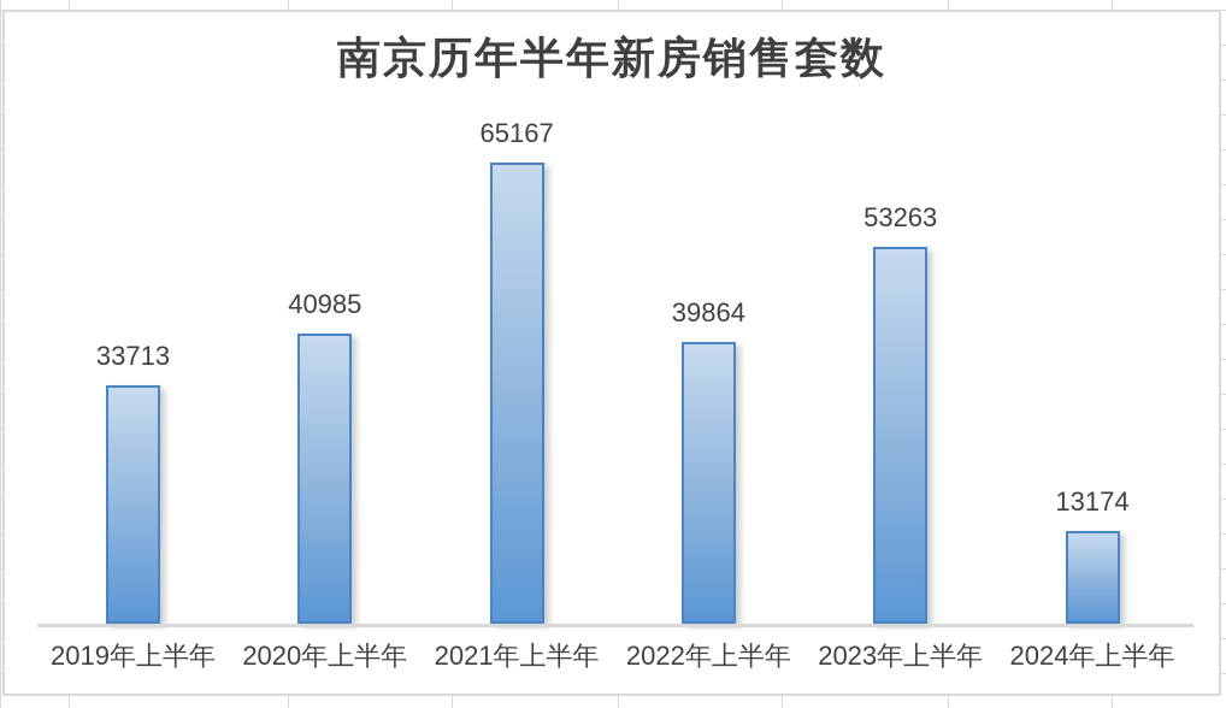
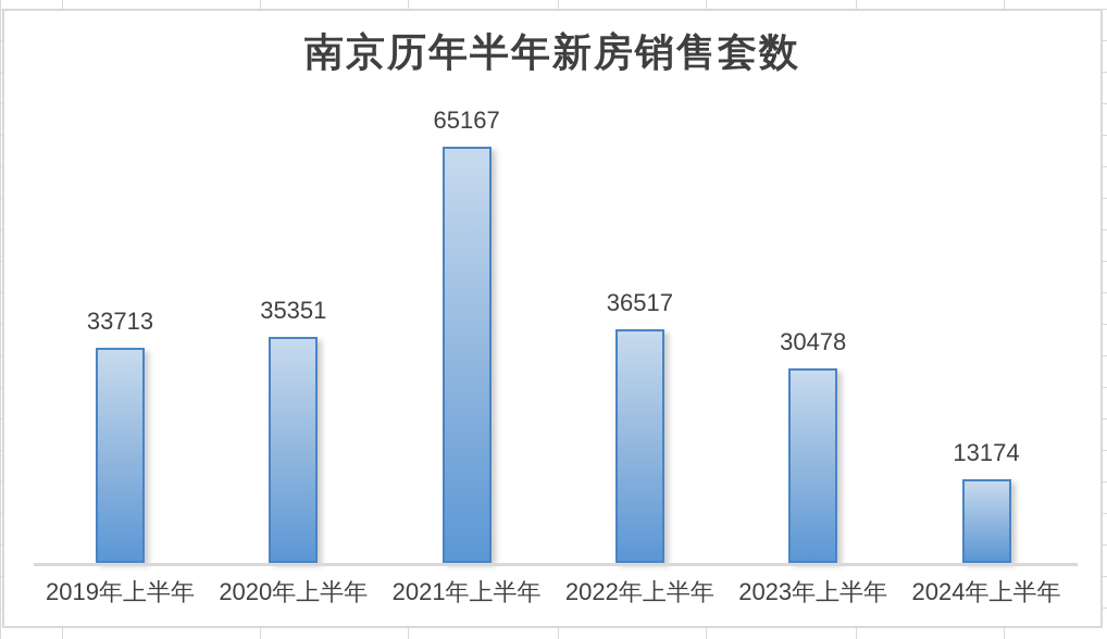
2020年上半年: 40985 -> 35351
2022年上半年: 39864 -> 36517
2023年上半年: 53263 -> 30478
